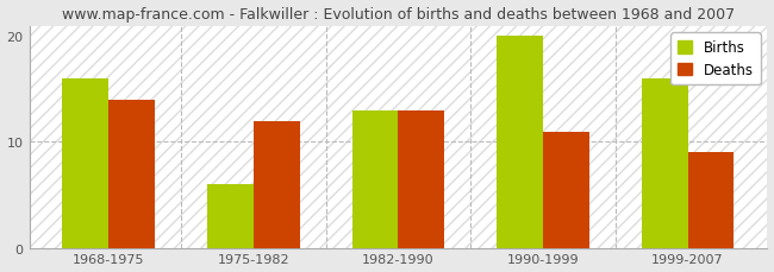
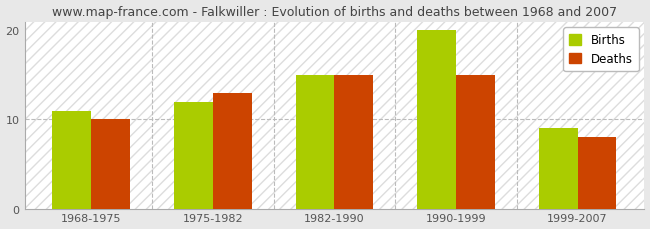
Births/1968-1975: 16 -> 11
Deaths/1968-1975: 14 -> 10
Births/1975-1982: 6 -> 12
Deaths/1975-1982: 12 -> 13
Births/1982-1990: 13 -> 15
Deaths/1982-1990: 13 -> 15
Deaths/1990-1999: 11 -> 15
Births/1999-2007: 16 -> 9
Deaths/1999-2007: 9 -> 8
